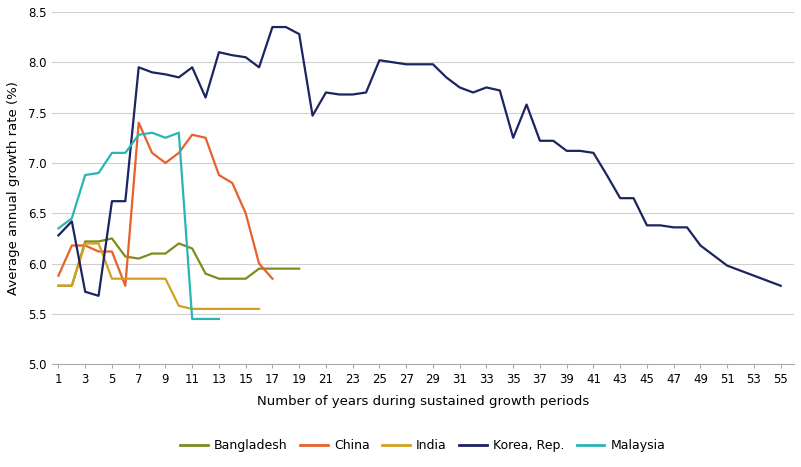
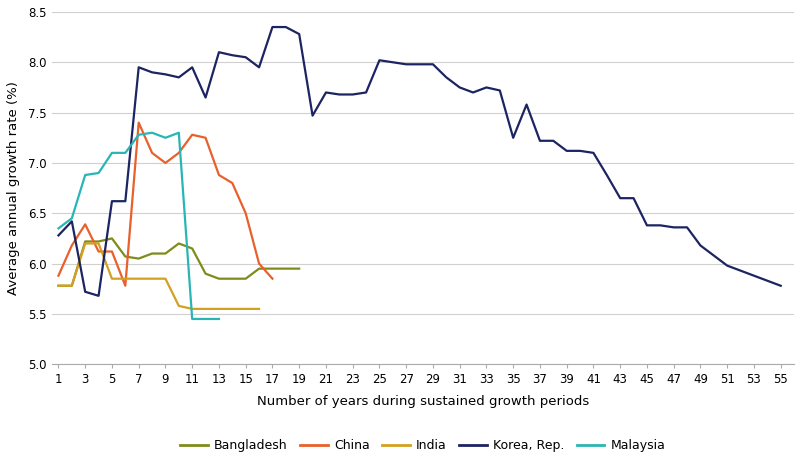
China/3: 6.18 -> 6.39
